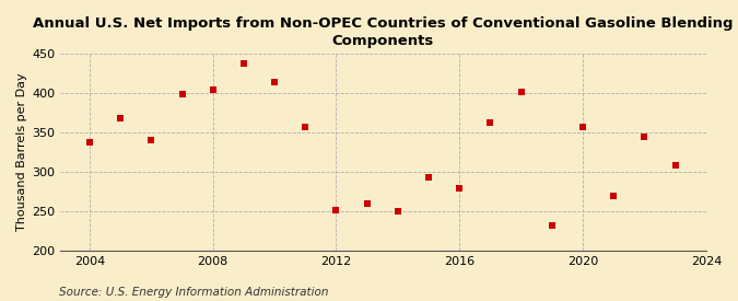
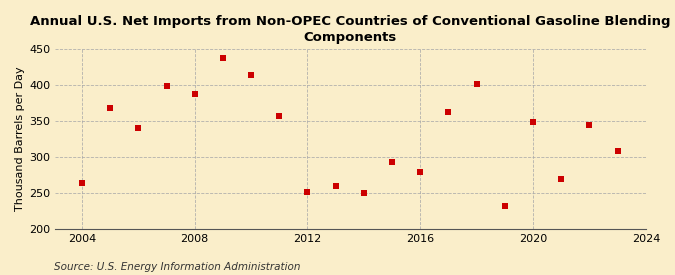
2004: 338 -> 264
2008: 405 -> 388
2020: 357 -> 348
